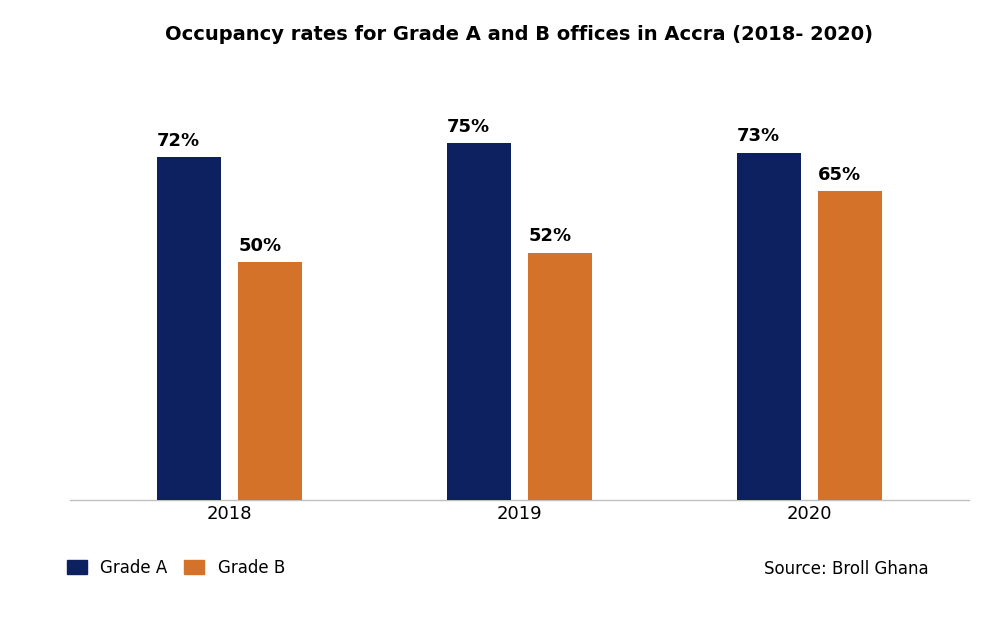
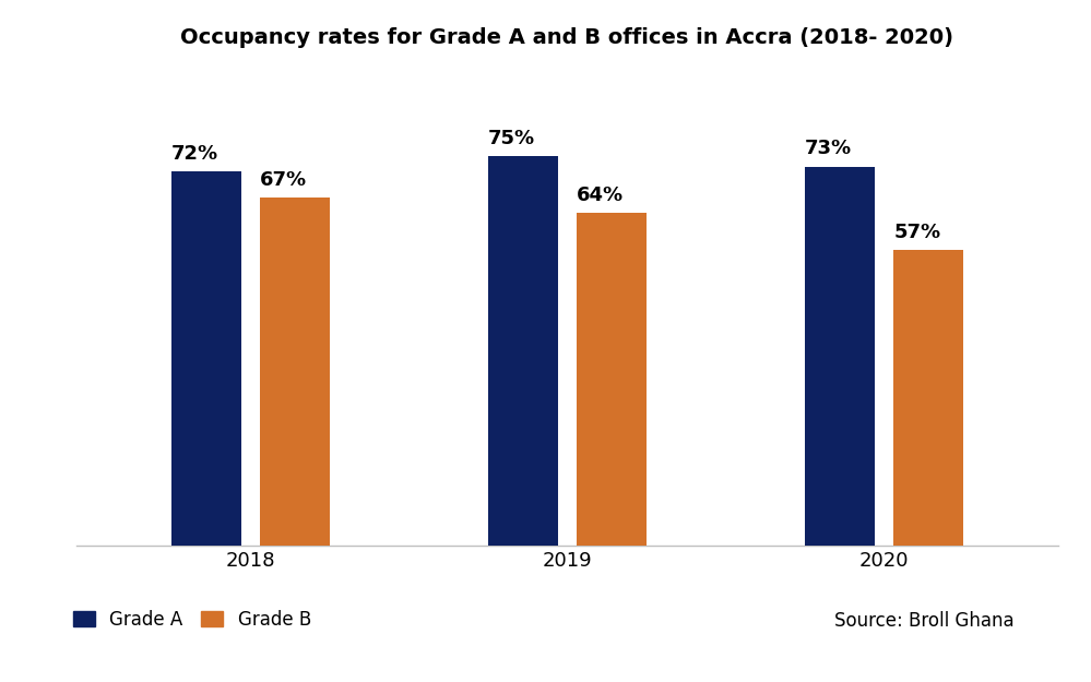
Grade B/2018: 50% -> 67%
Grade B/2019: 52% -> 64%
Grade B/2020: 65% -> 57%
